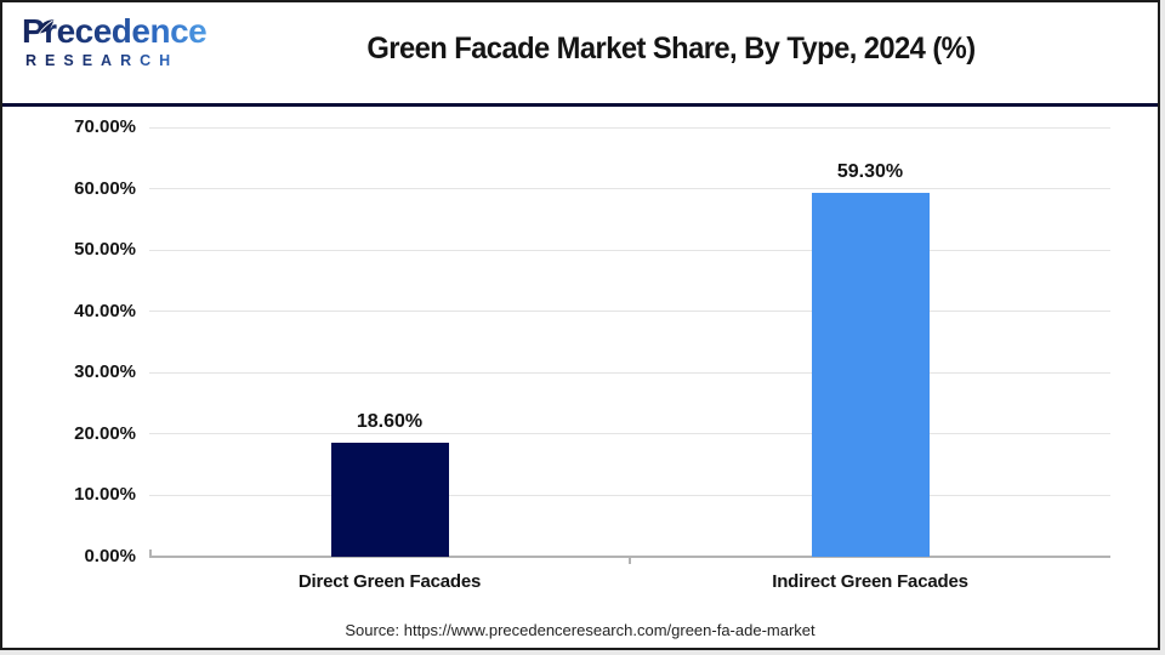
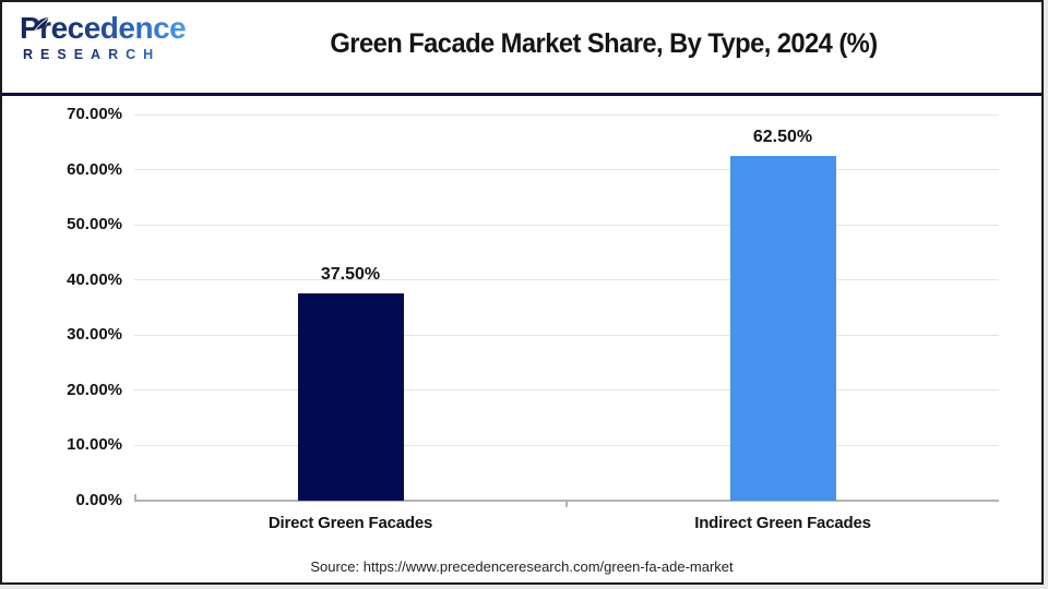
Direct Green Facades: 18.60% -> 37.50%
Indirect Green Facades: 59.30% -> 62.50%
